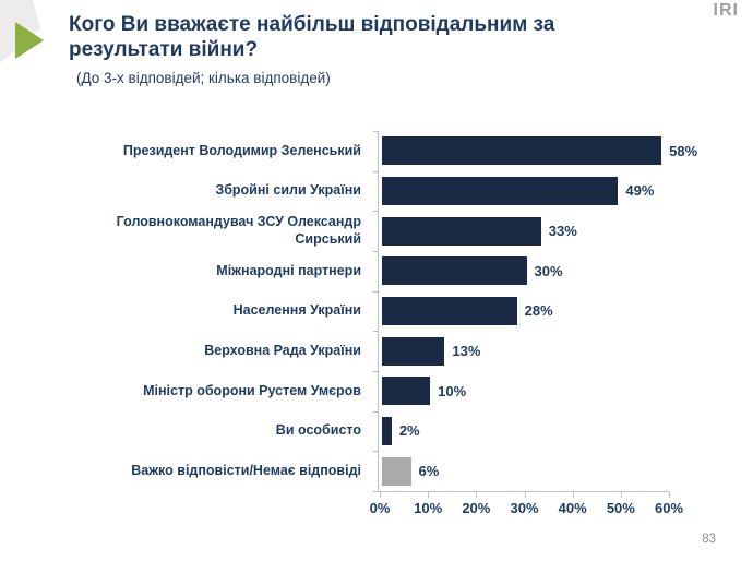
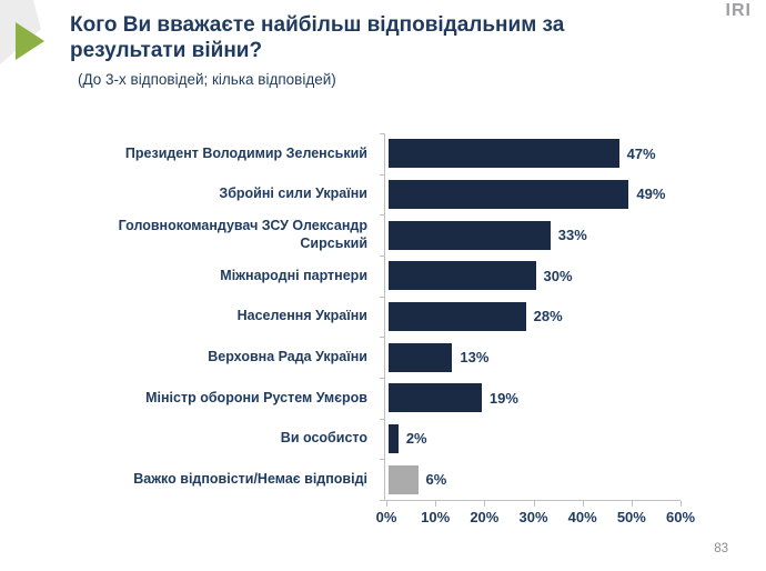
Президент Володимир Зеленський: 58% -> 47%
Міністр оборони Рустем Умєров: 10% -> 19%
